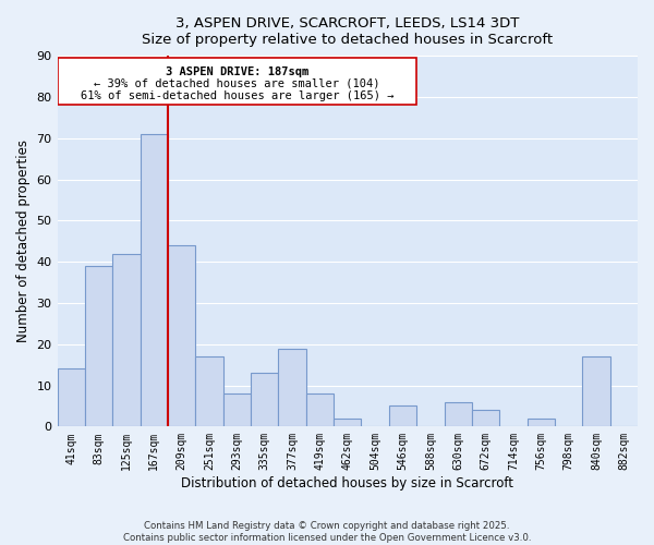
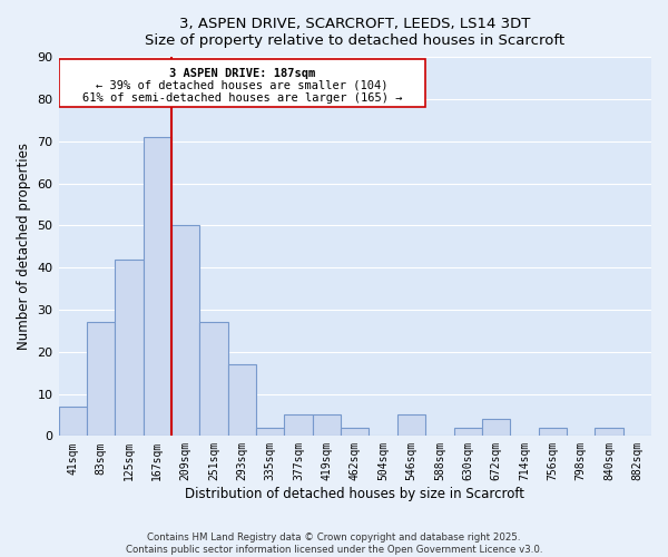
41sqm: 14 -> 7
83sqm: 39 -> 27
209sqm: 44 -> 50
251sqm: 17 -> 27
293sqm: 8 -> 17
335sqm: 13 -> 2
377sqm: 19 -> 5
419sqm: 8 -> 5
630sqm: 6 -> 2
840sqm: 17 -> 2
